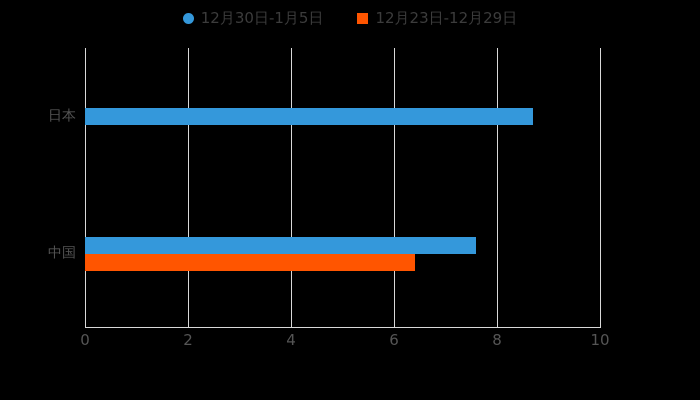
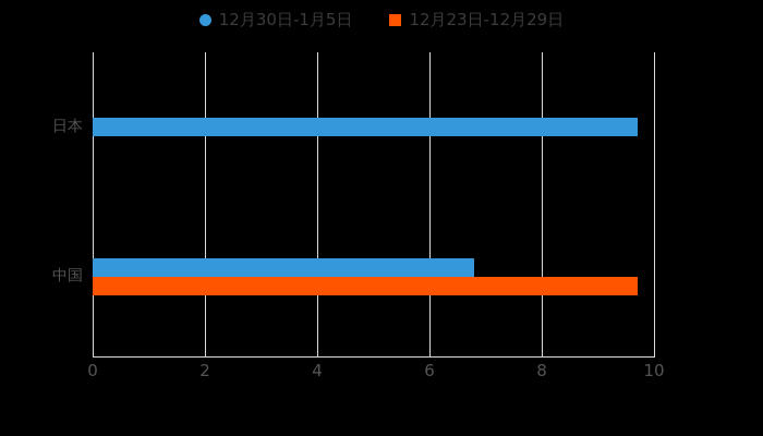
12月30日-1月5日/日本: 8.7 -> 9.7
12月30日-1月5日/中国: 7.6 -> 6.8
12月23日-12月29日/中国: 6.4 -> 9.7
